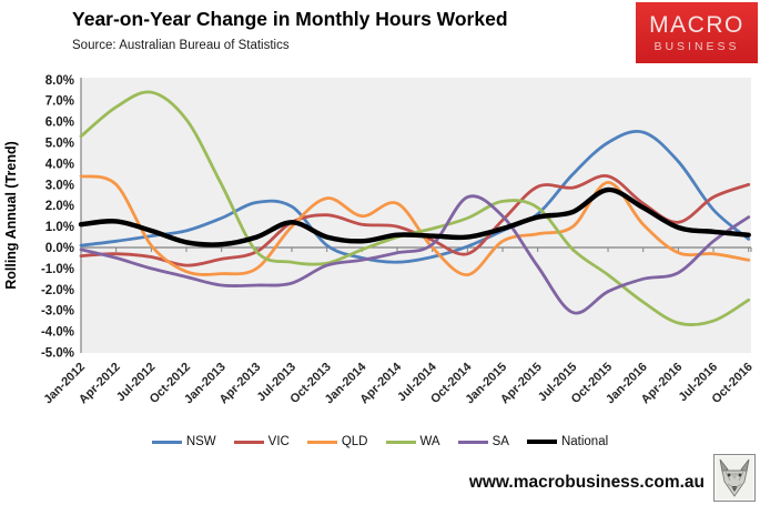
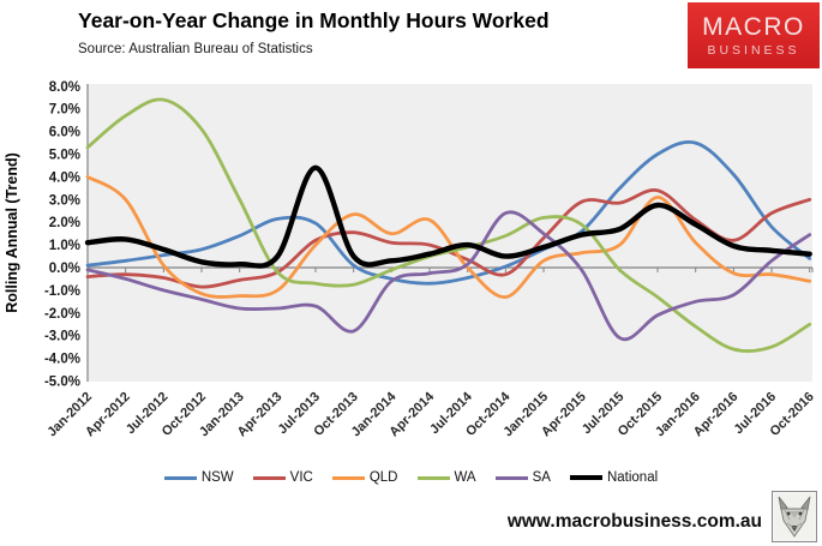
QLD/Jan-2012: 3.4% -> 4.0%
National/Jul-2013: 1.2% -> 4.4%
SA/Oct-2013: -0.8% -> -2.8%
National/Jul-2014: 0.6% -> 1.0%
SA/Apr-2015: -0.9% -> -0.1%
